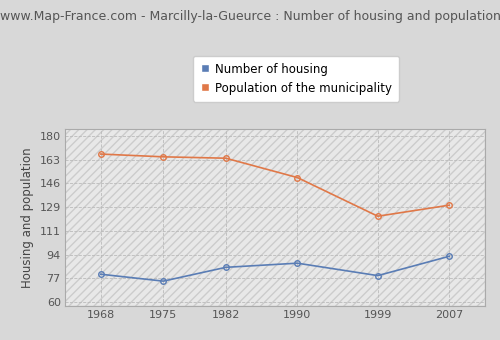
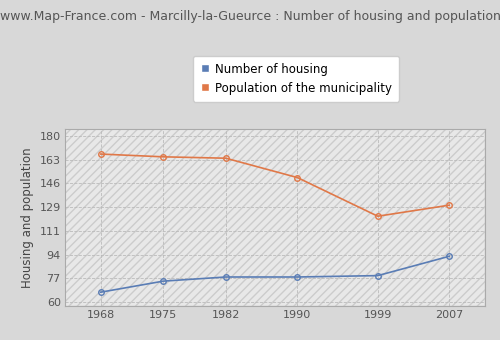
Number of housing/1968: 80 -> 67
Number of housing/1982: 85 -> 78
Number of housing/1990: 88 -> 78
